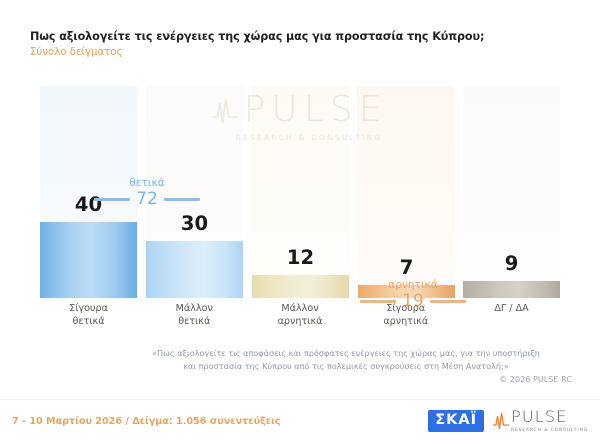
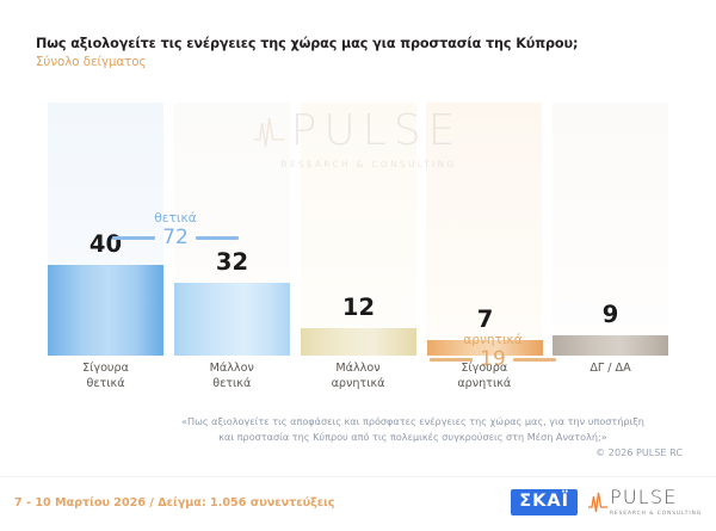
Μάλλον θετικά: 30 -> 32
